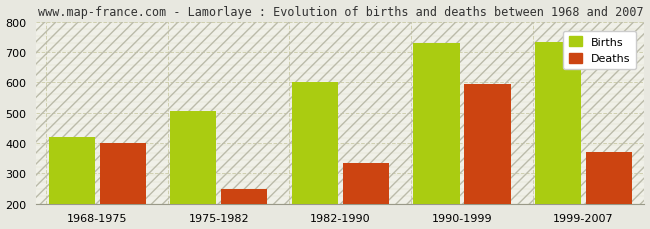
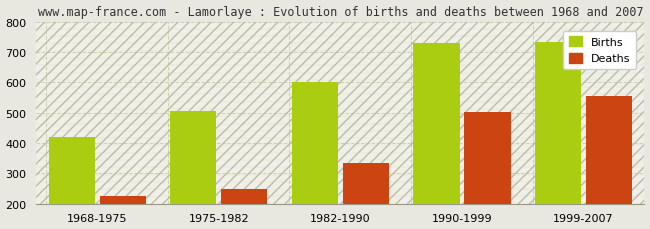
Deaths/1968-1975: 400 -> 225
Deaths/1990-1999: 595 -> 502
Deaths/1999-2007: 370 -> 555
